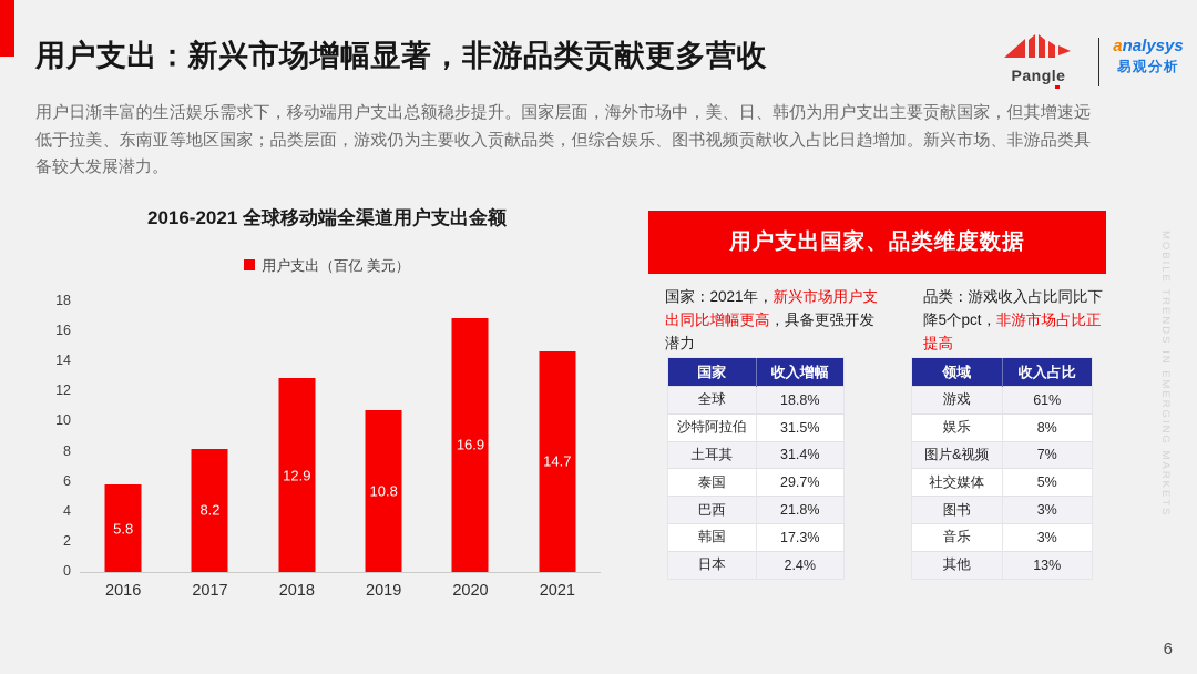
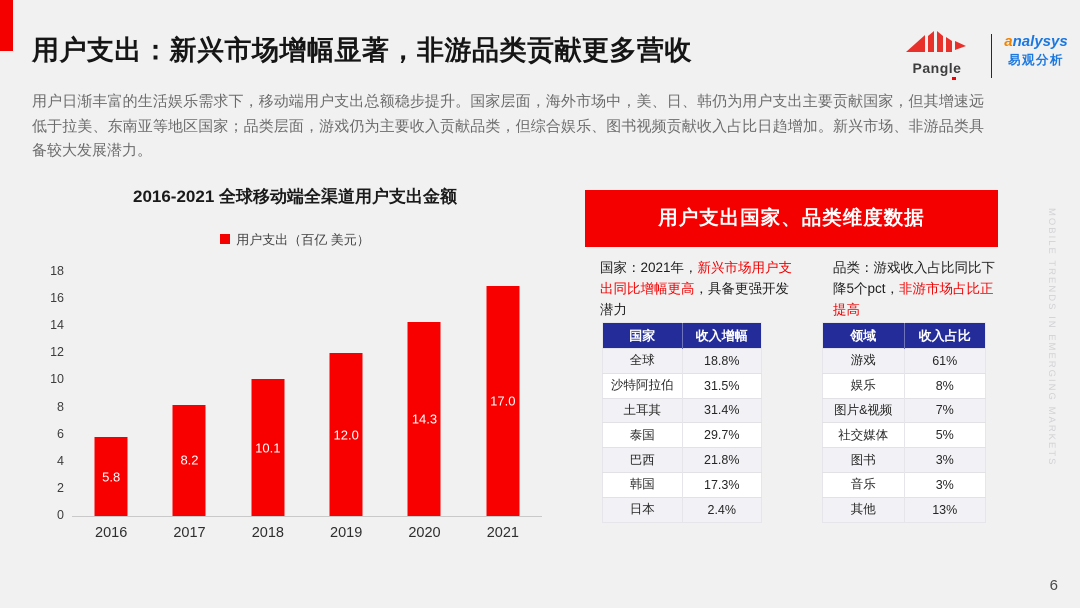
2018: 12.9 -> 10.1
2019: 10.8 -> 12.0
2020: 16.9 -> 14.3
2021: 14.7 -> 17.0
